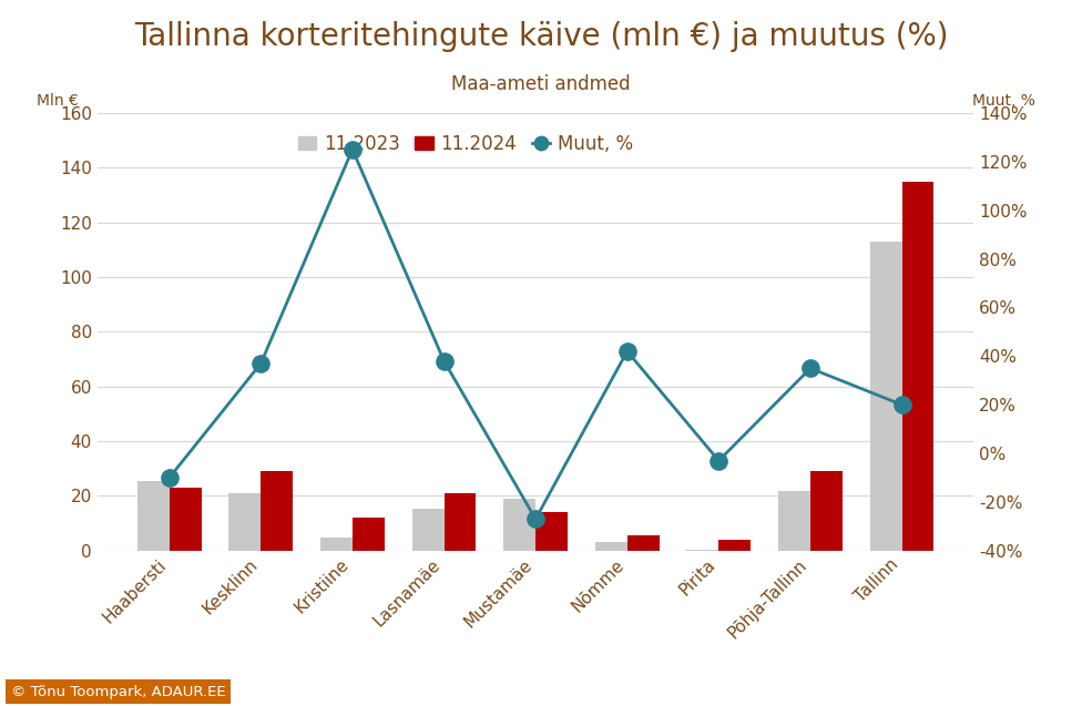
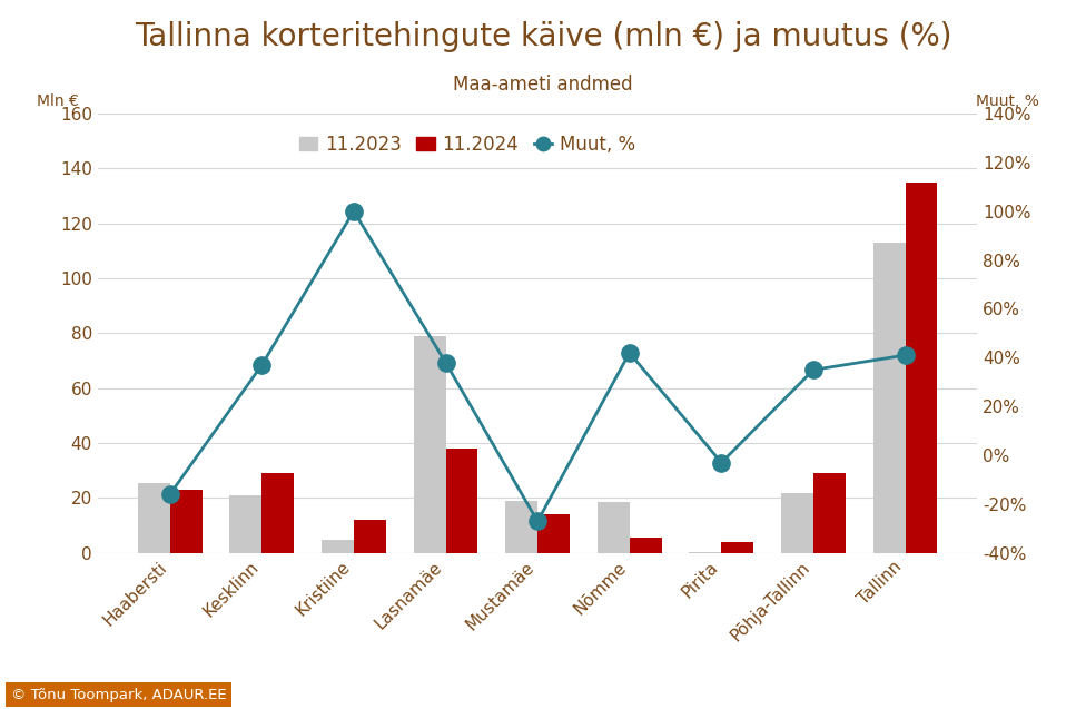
Muut, %/Haabersti: -10% -> -16%
Muut, %/Kristiine: 125% -> 100%
11.2023/Lasnamäe: 15.5 -> 79.0
11.2024/Lasnamäe: 21.0 -> 38.0
11.2023/Nõmme: 3.0 -> 18.5
Muut, %/Tallinn: 20% -> 41%
